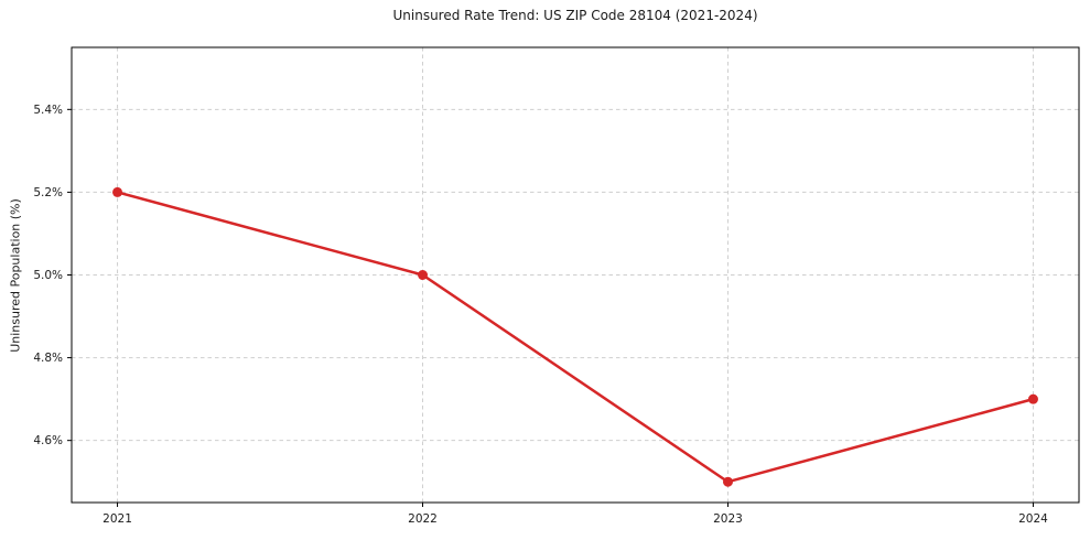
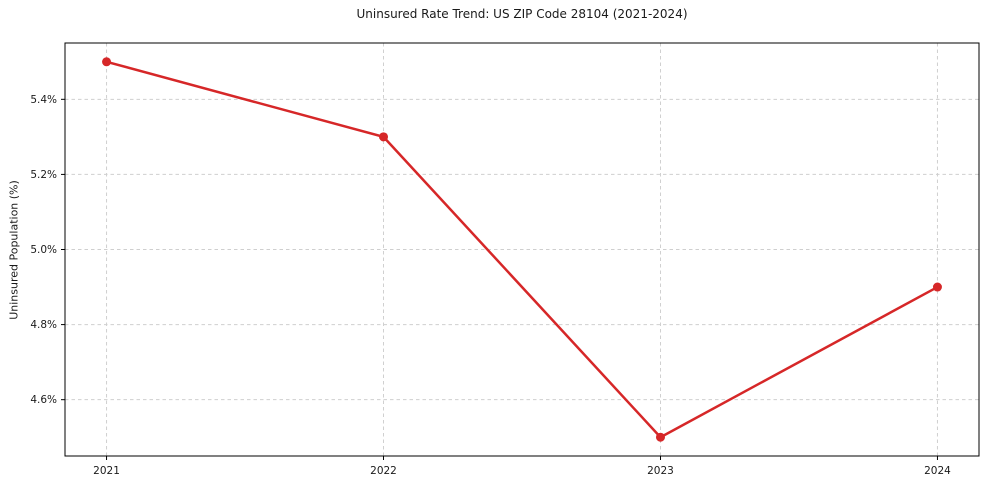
2021: 5.2% -> 5.5%
2022: 5.0% -> 5.3%
2024: 4.7% -> 4.9%
